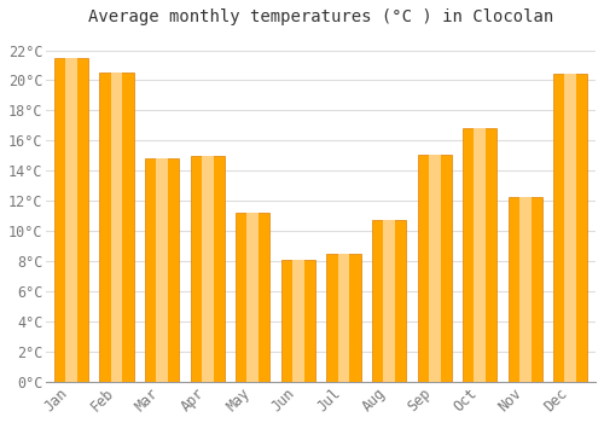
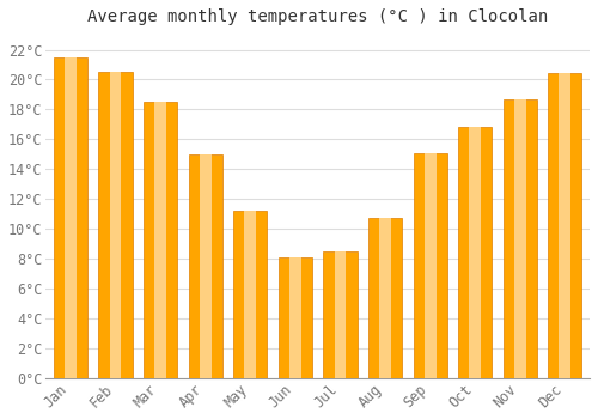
Mar: 14.8°C -> 18.5°C
Nov: 12.3°C -> 18.7°C
